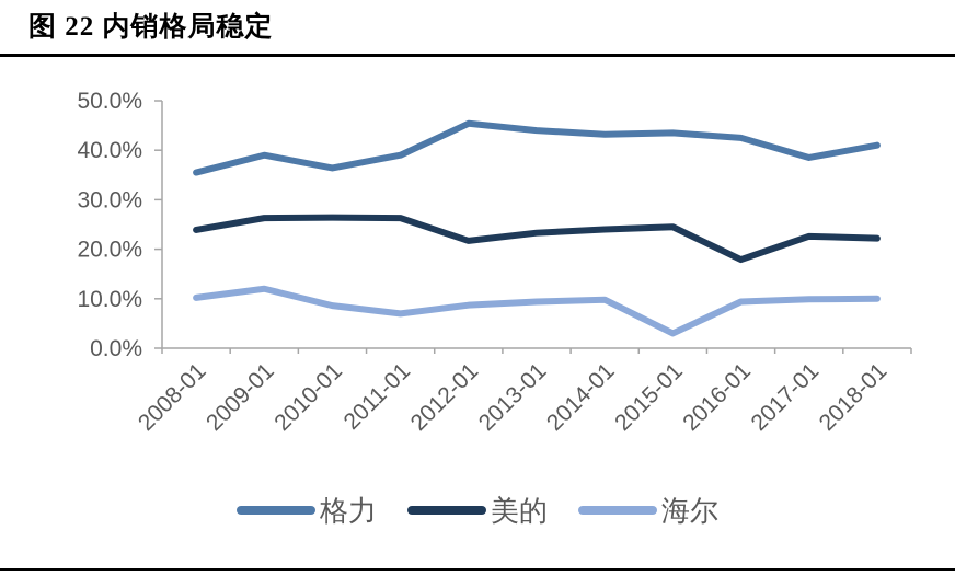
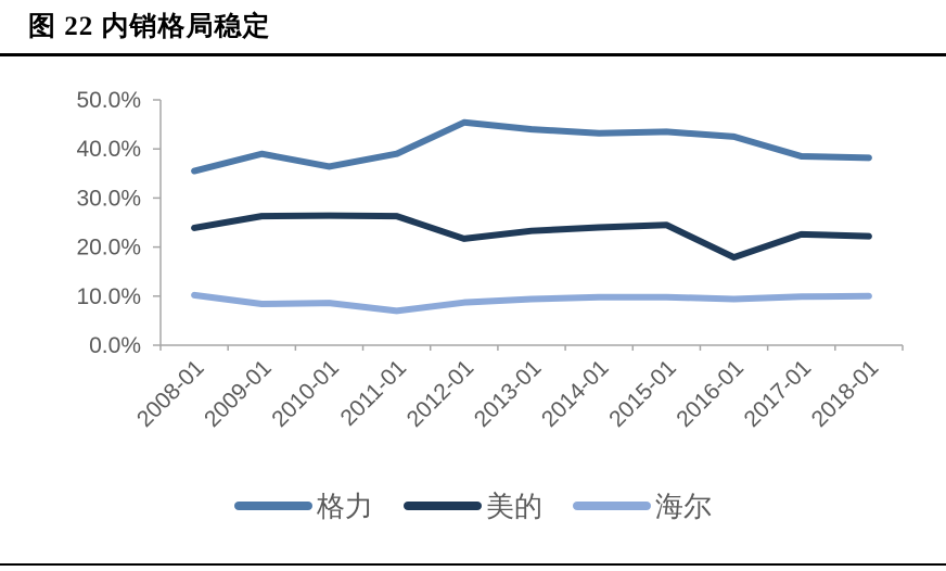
海尔/2009-01: 12% -> 8%
海尔/2015-01: 3% -> 10%
格力/2018-01: 41% -> 38%
